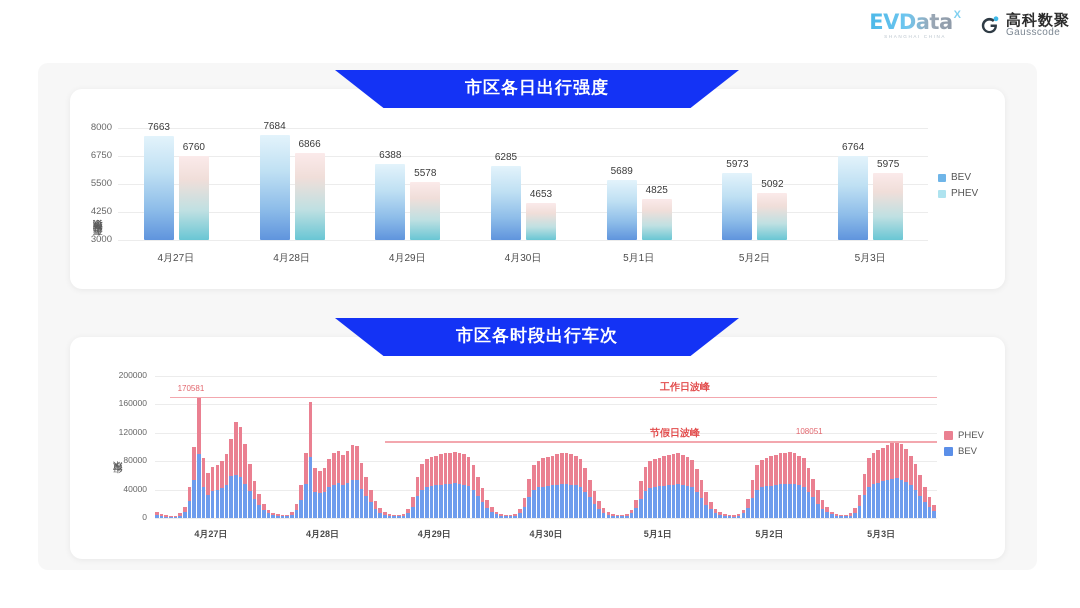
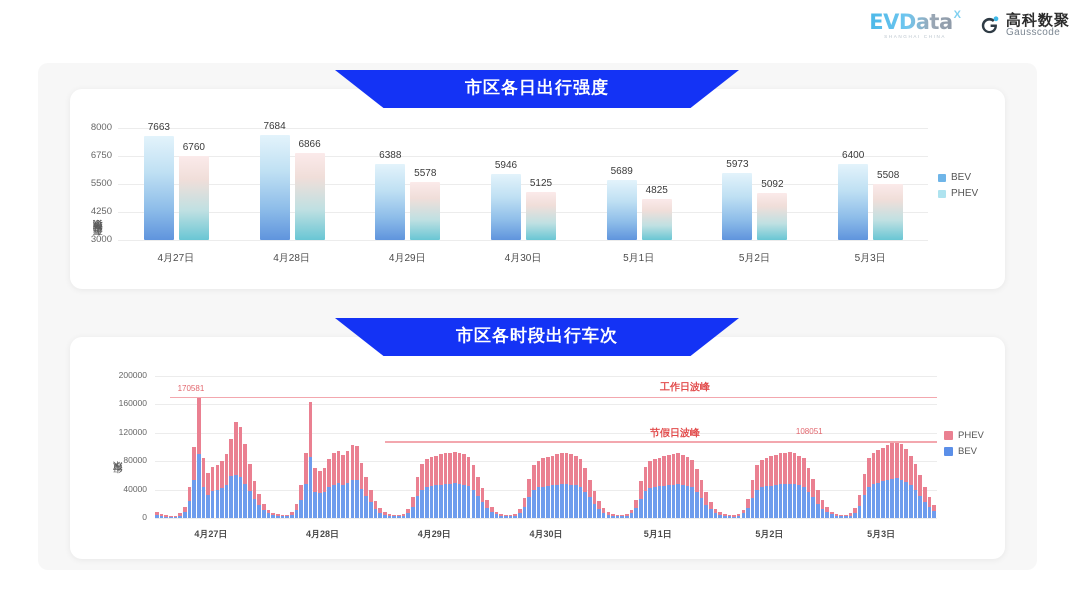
市区各日出行强度/BEV/4月30日: 6285 -> 5946
市区各日出行强度/PHEV/4月30日: 4653 -> 5125
市区各日出行强度/BEV/5月3日: 6764 -> 6400
市区各日出行强度/PHEV/5月3日: 5975 -> 5508
